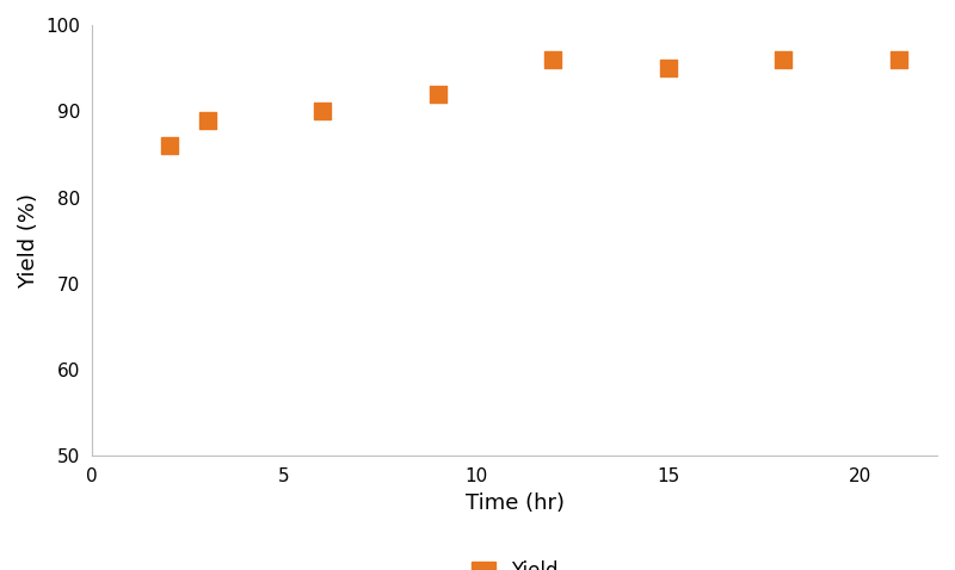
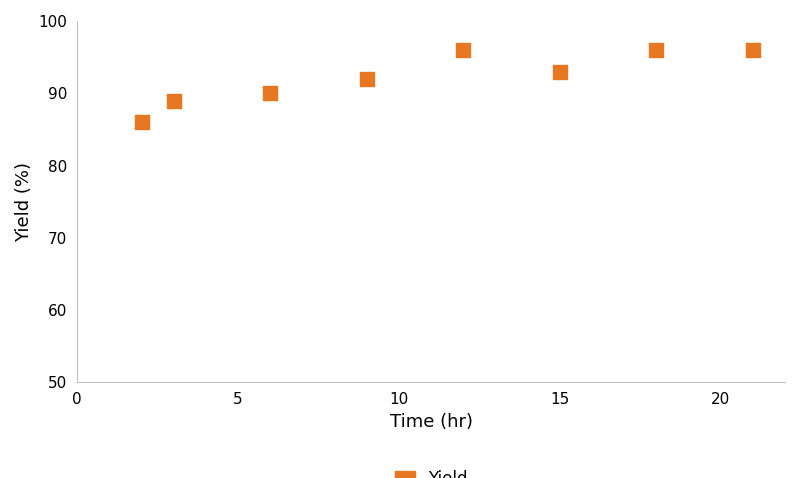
15: 95 -> 93
